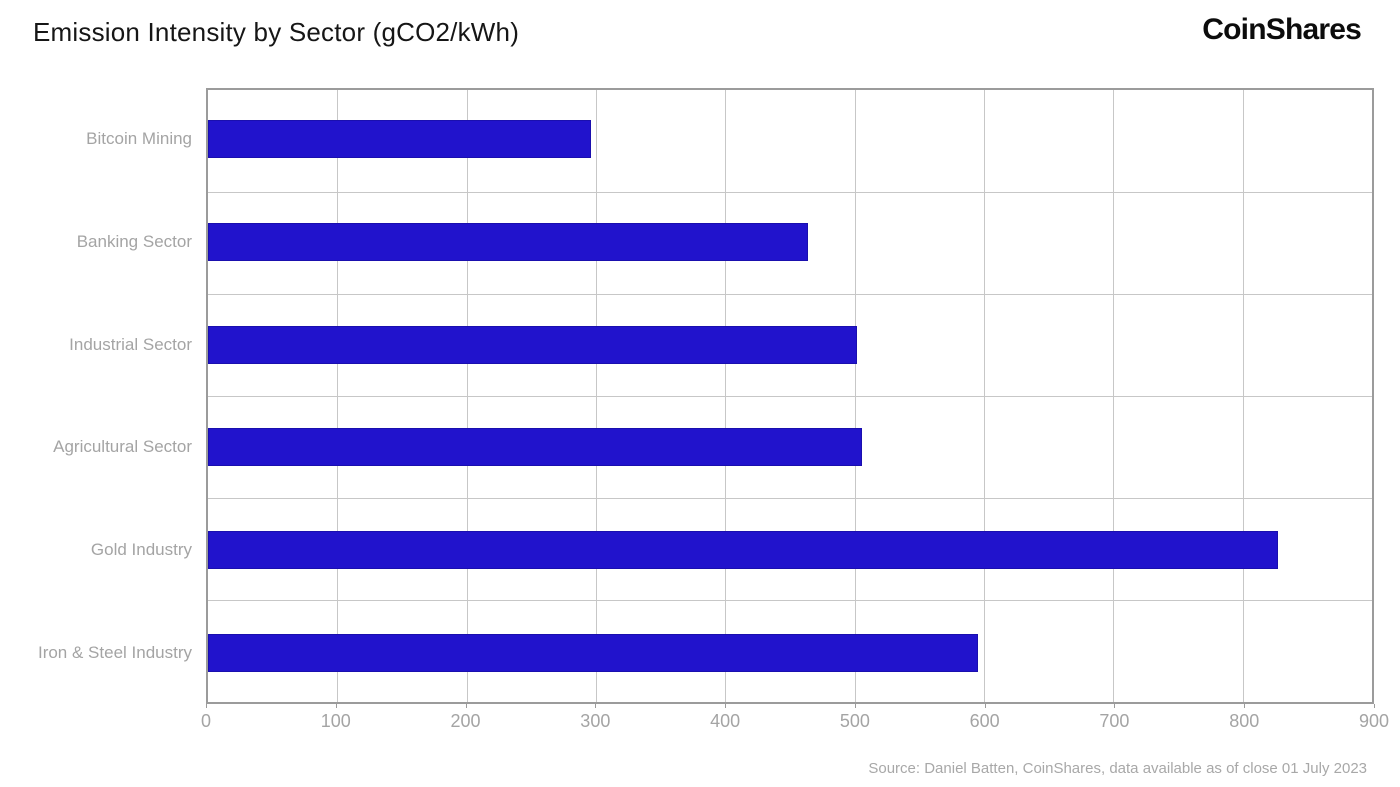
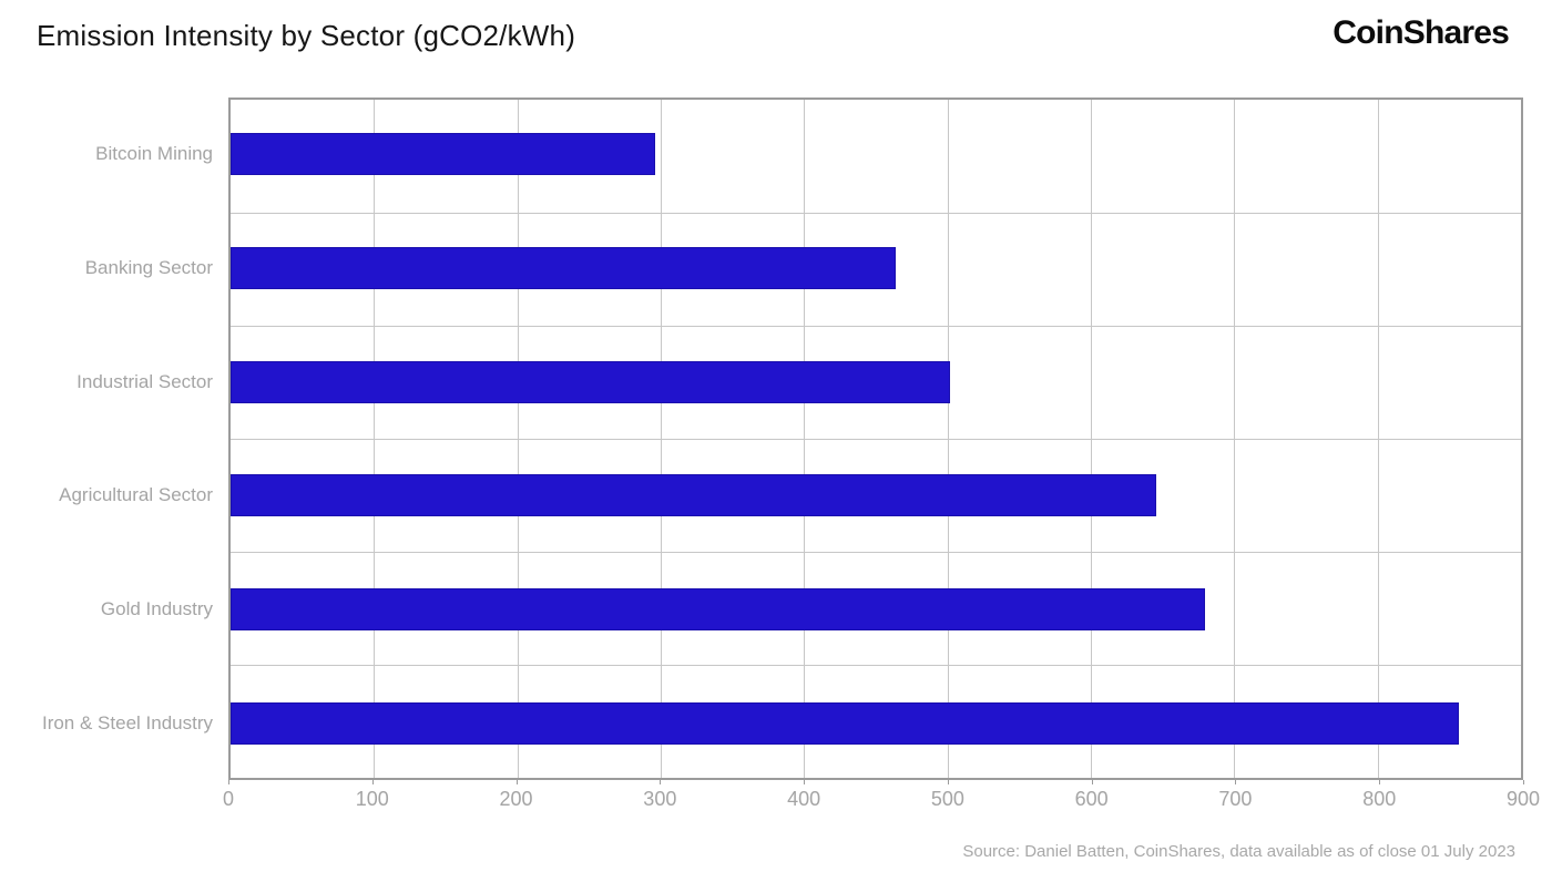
Agricultural Sector: 506 -> 646
Gold Industry: 827 -> 680
Iron & Steel Industry: 595 -> 857
